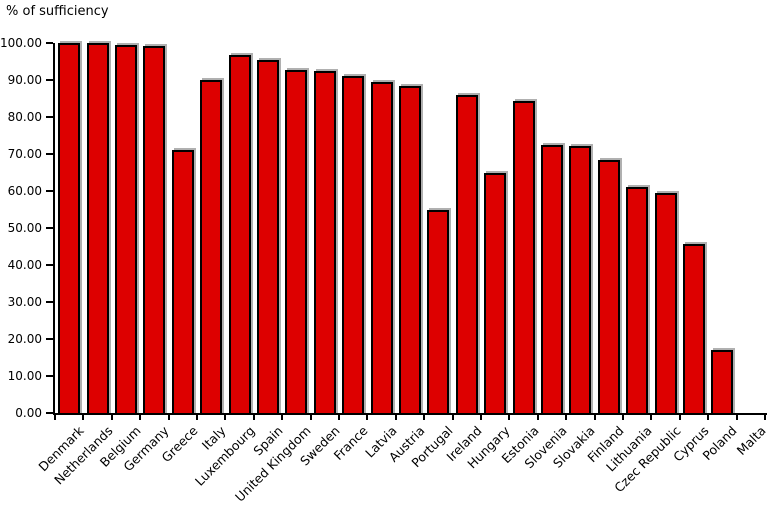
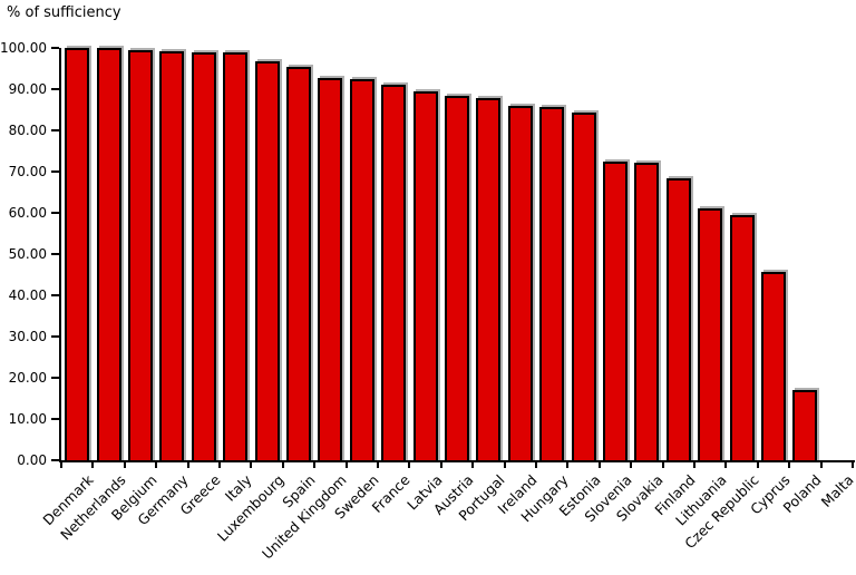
Greece: 71 -> 99
Italy: 90 -> 99
Portugal: 55 -> 88
Hungary: 65 -> 86
